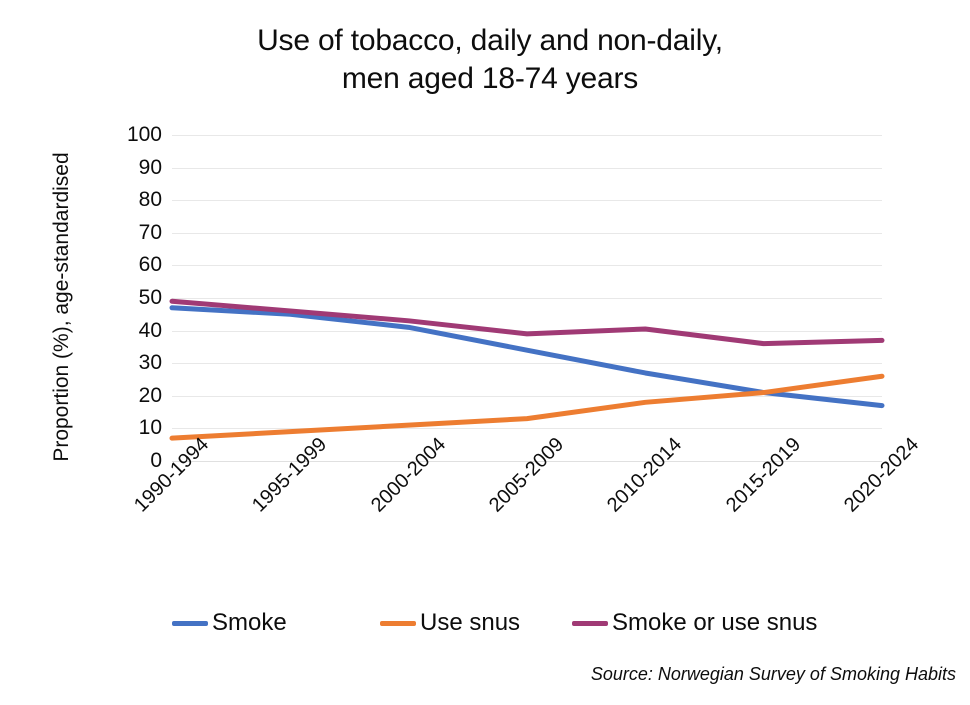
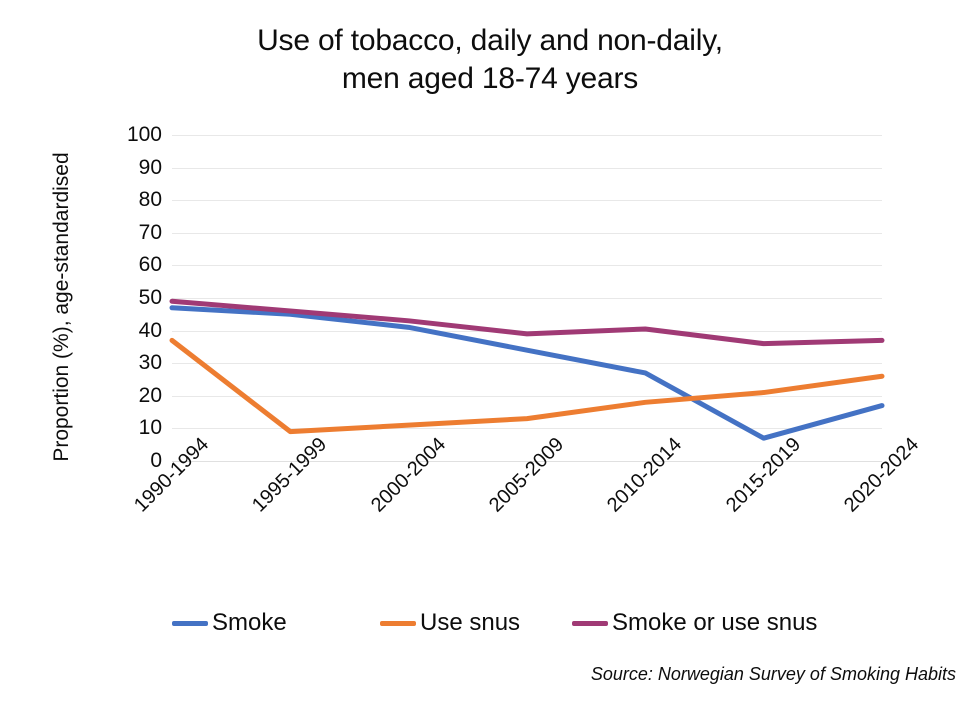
Use snus/1990-1994: 7 -> 37
Smoke/2015-2019: 21 -> 7
